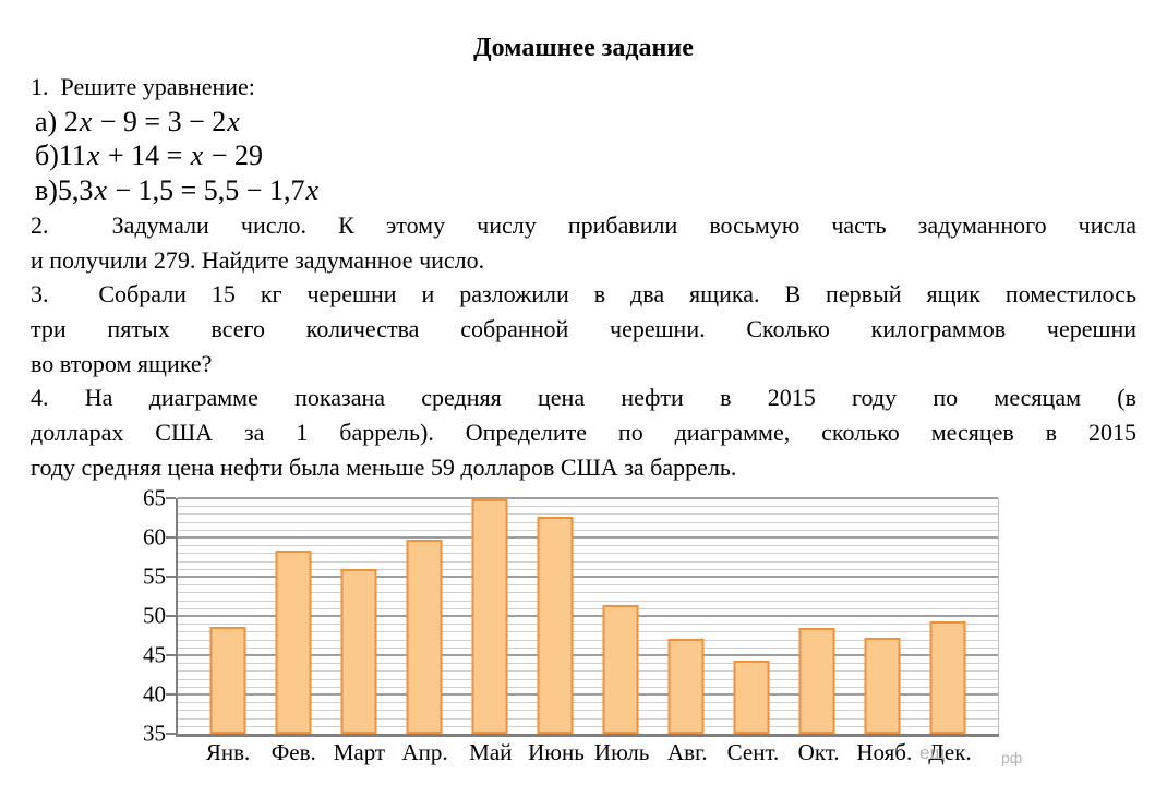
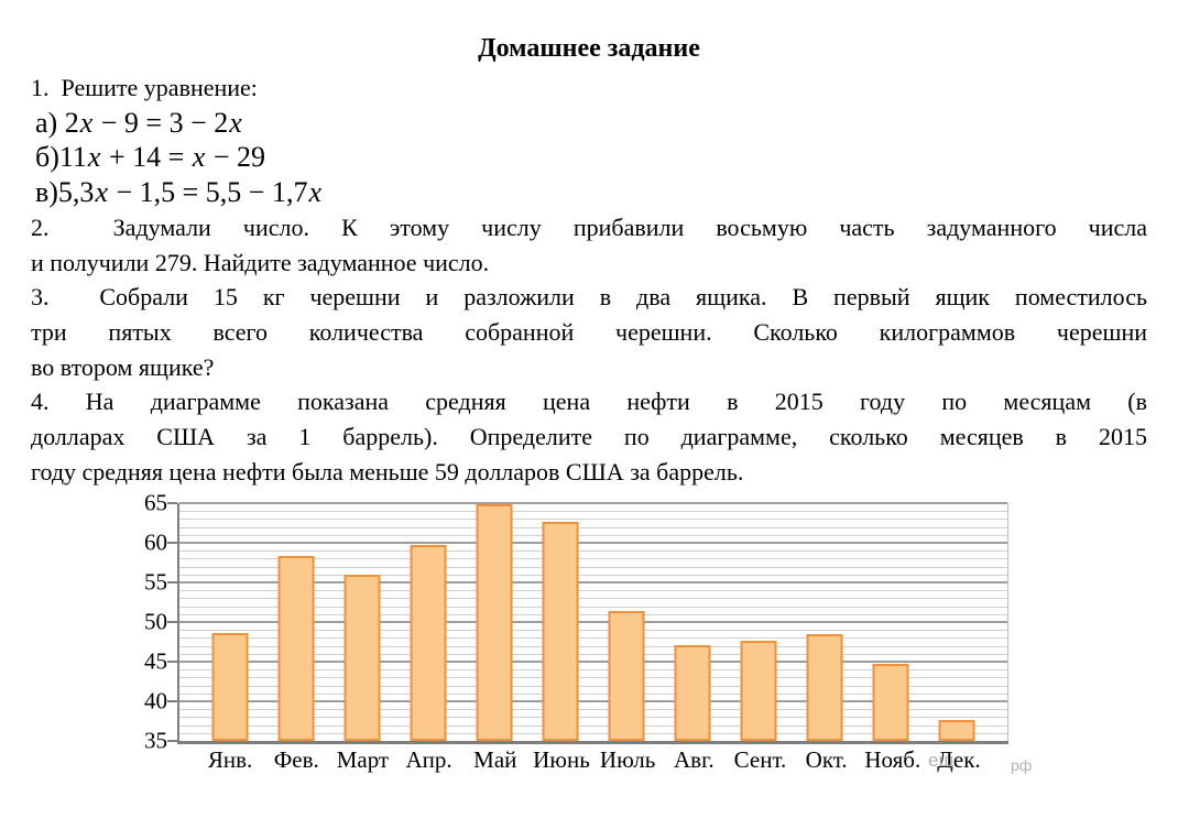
Сент.: 44 -> 47
Нояб.: 47 -> 44
Дек.: 49 -> 37
